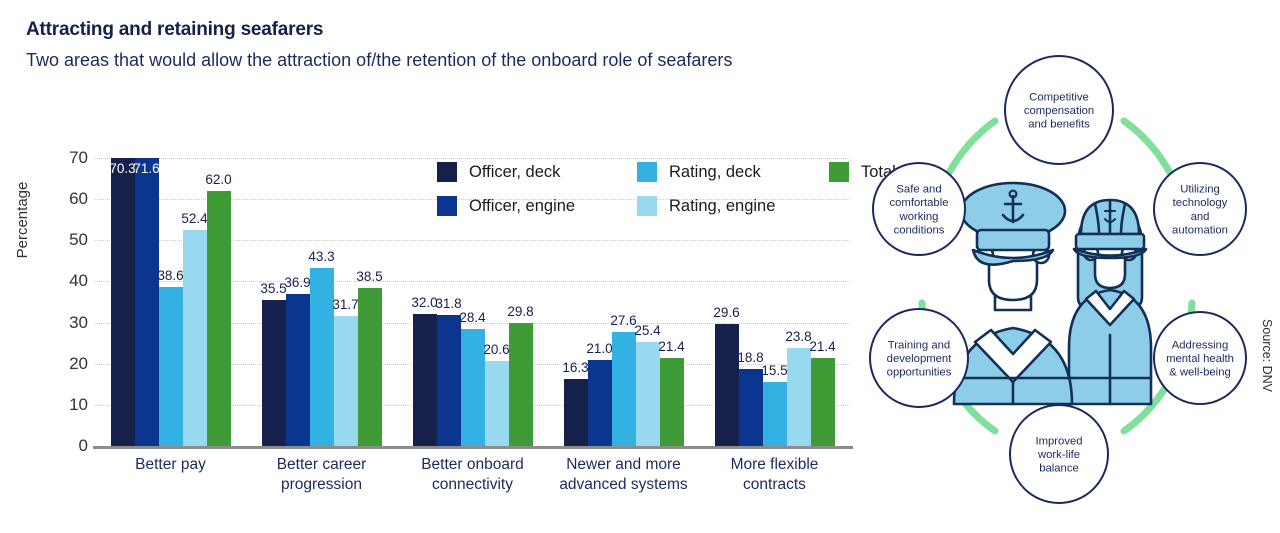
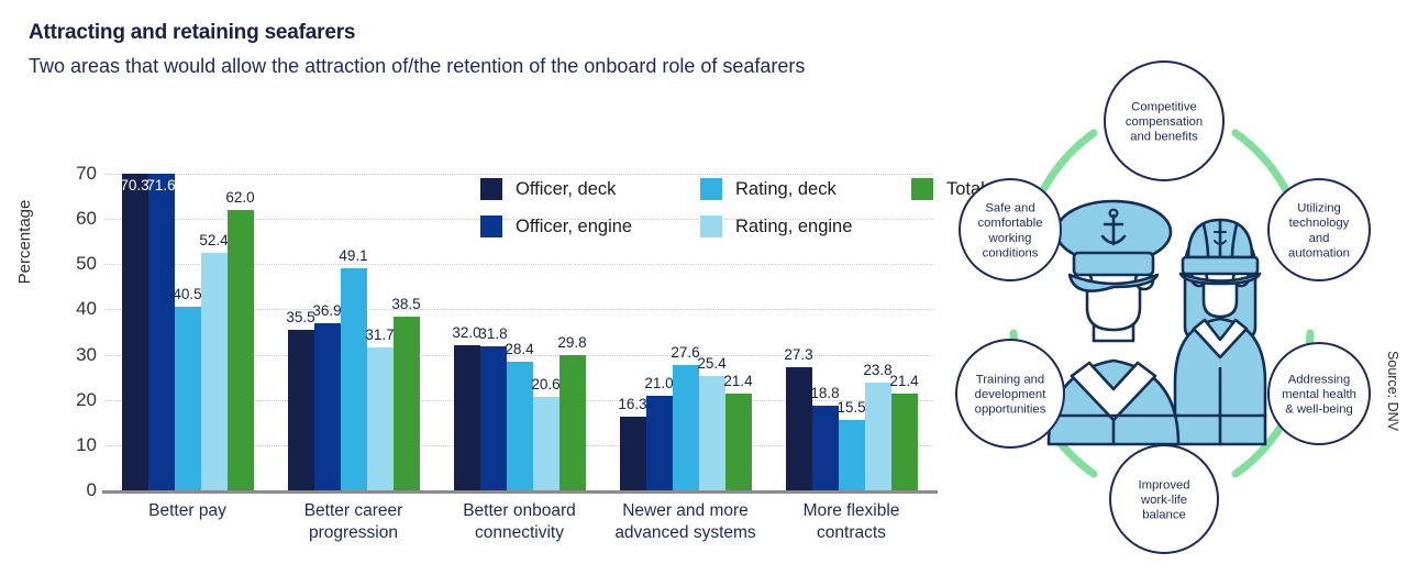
Rating, deck/Better pay: 38.6 -> 40.5
Rating, deck/Better career progression: 43.3 -> 49.1
Officer, deck/More flexible contracts: 29.6 -> 27.3
